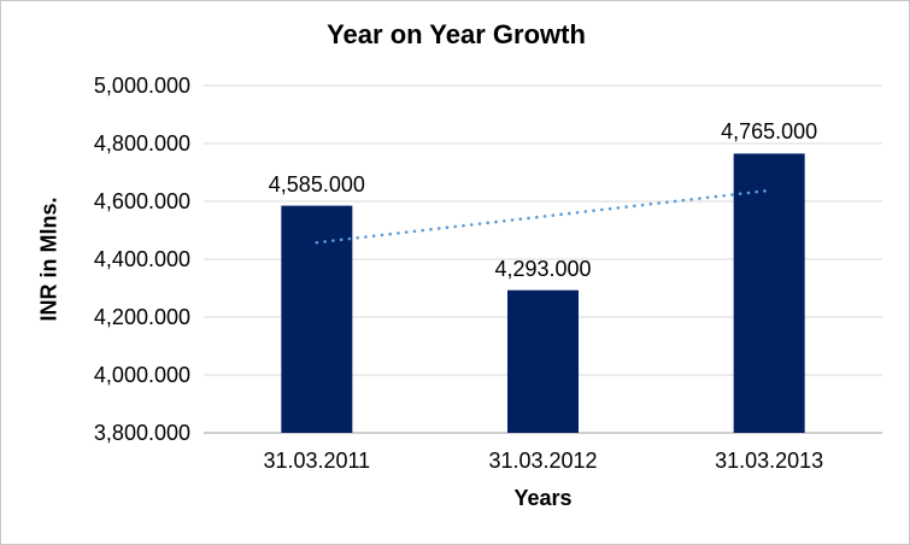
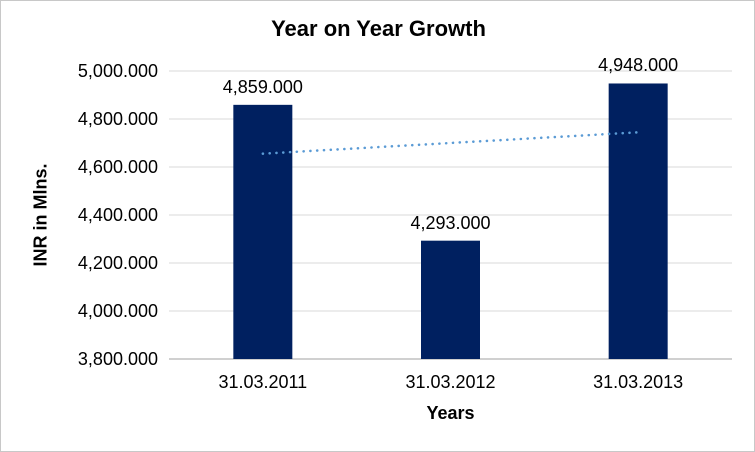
31.03.2011: 4,585.000 -> 4,859.000
31.03.2013: 4,765.000 -> 4,948.000
